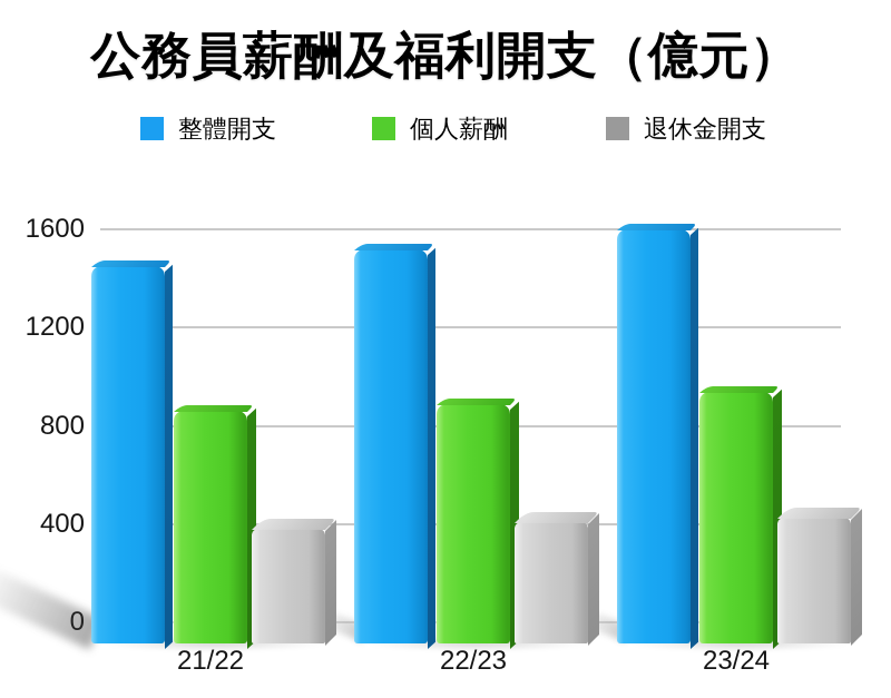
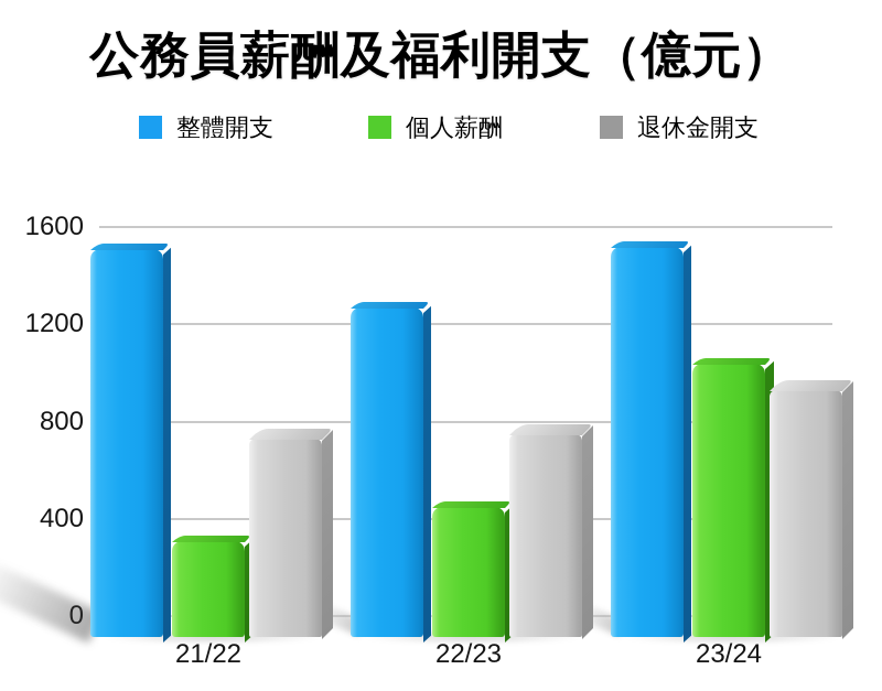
整體開支/21/22: 1450 -> 1510
個人薪酬/21/22: 860 -> 310
退休金開支/21/22: 380 -> 730
整體開支/22/23: 1520 -> 1270
個人薪酬/22/23: 890 -> 450
退休金開支/22/23: 410 -> 750
整體開支/23/24: 1600 -> 1520
個人薪酬/23/24: 940 -> 1040
退休金開支/23/24: 420 -> 930
